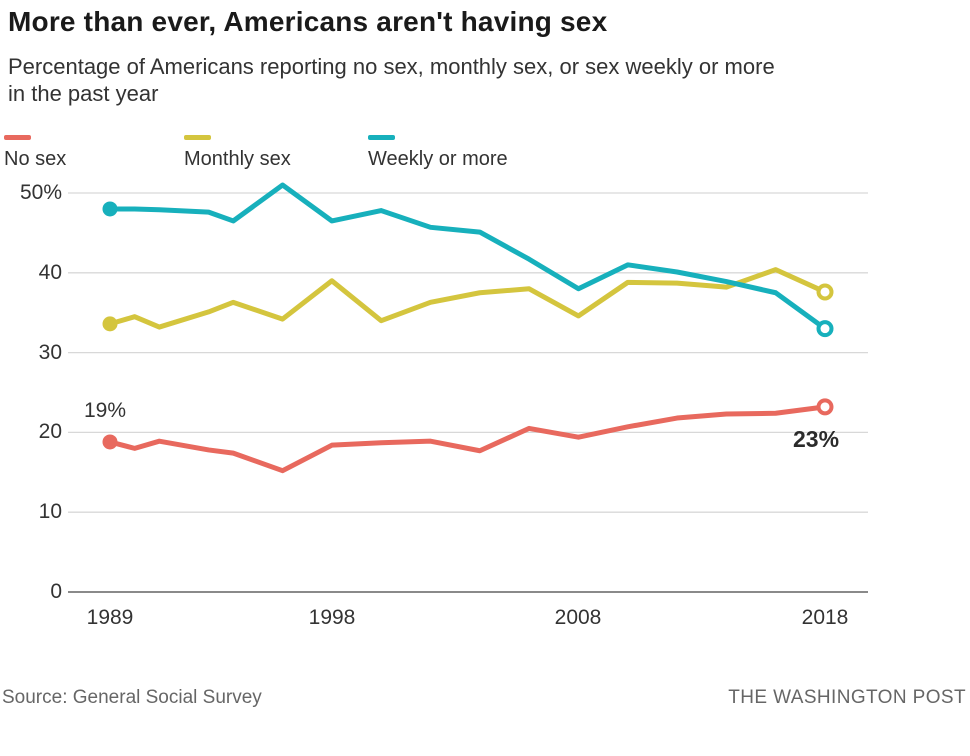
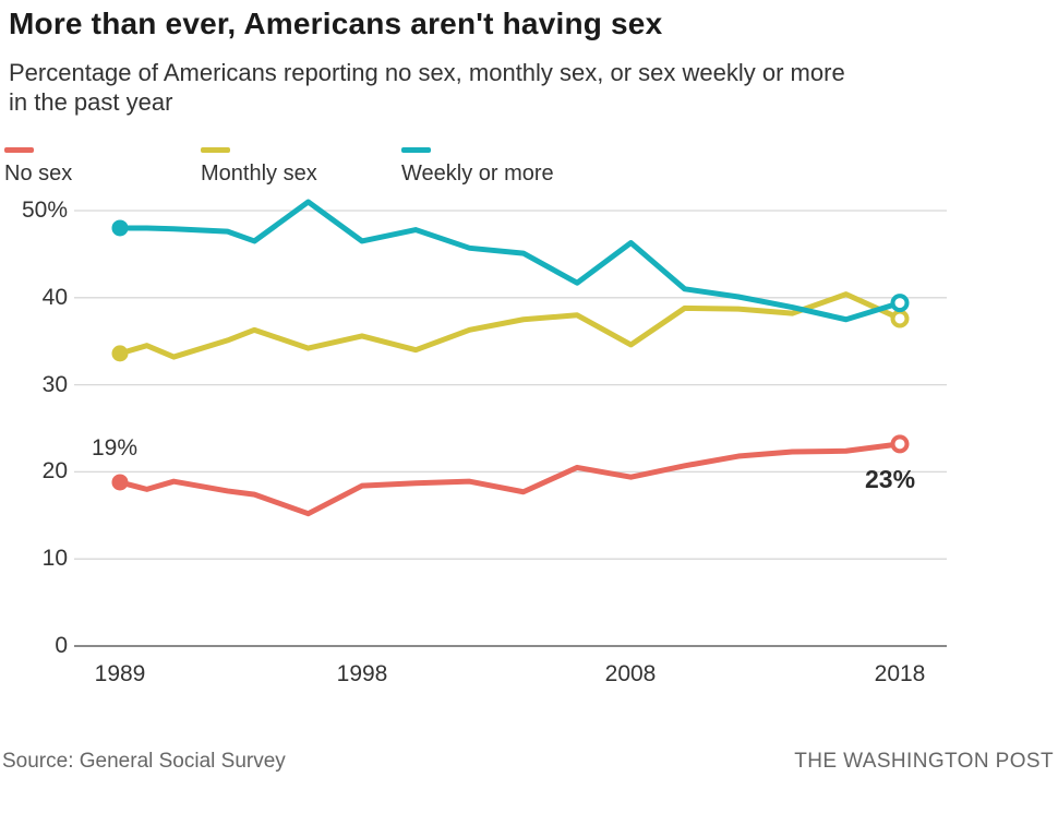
Monthly sex/1998: 39% -> 36%
Weekly or more/2008: 38% -> 46%
Weekly or more/2018: 33% -> 39%
